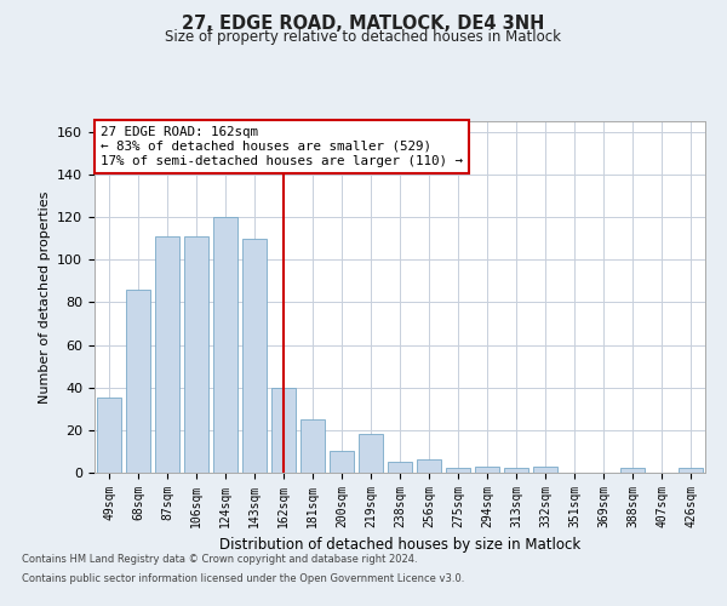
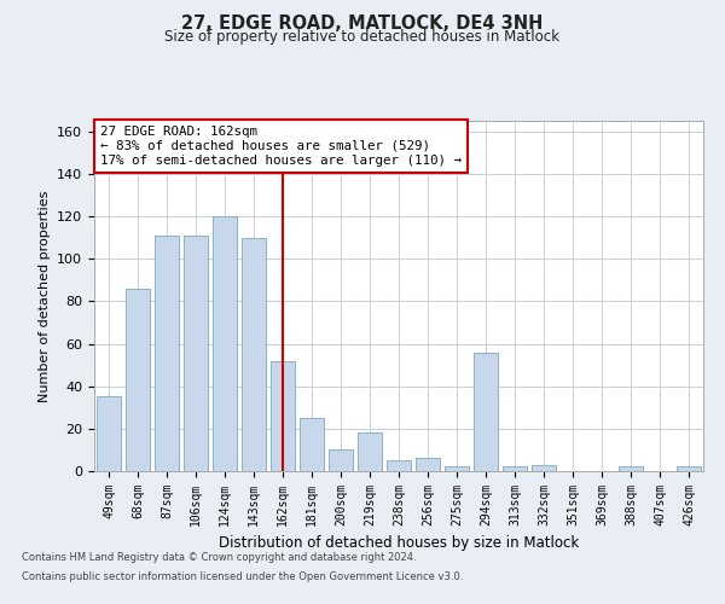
162sqm: 40 -> 52
294sqm: 3 -> 56
